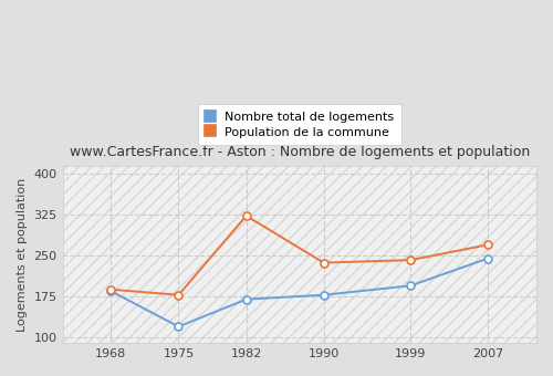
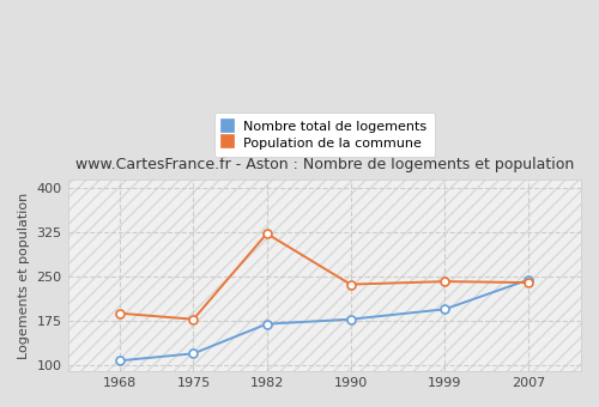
Nombre total de logements/1968: 185 -> 108
Population de la commune/2007: 270 -> 240
